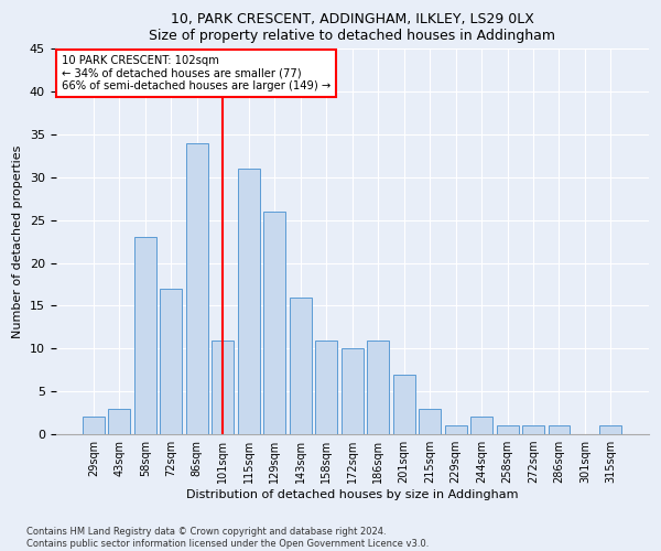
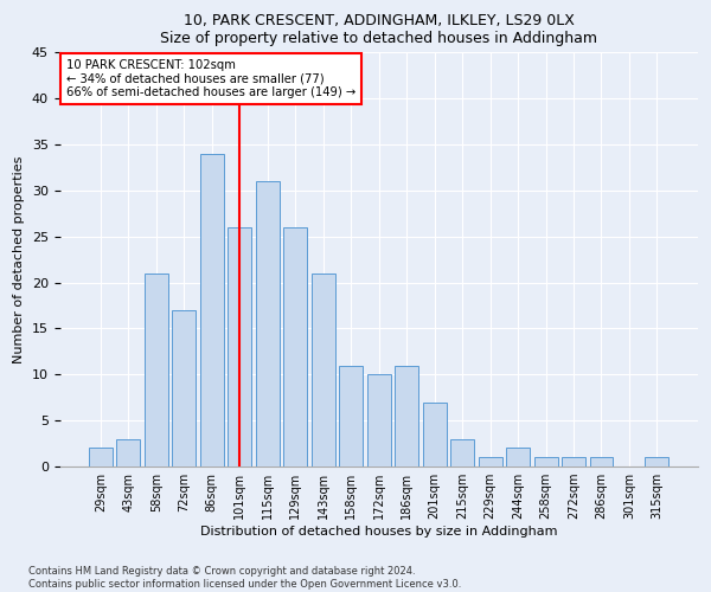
58sqm: 23 -> 21
101sqm: 11 -> 26
143sqm: 16 -> 21
